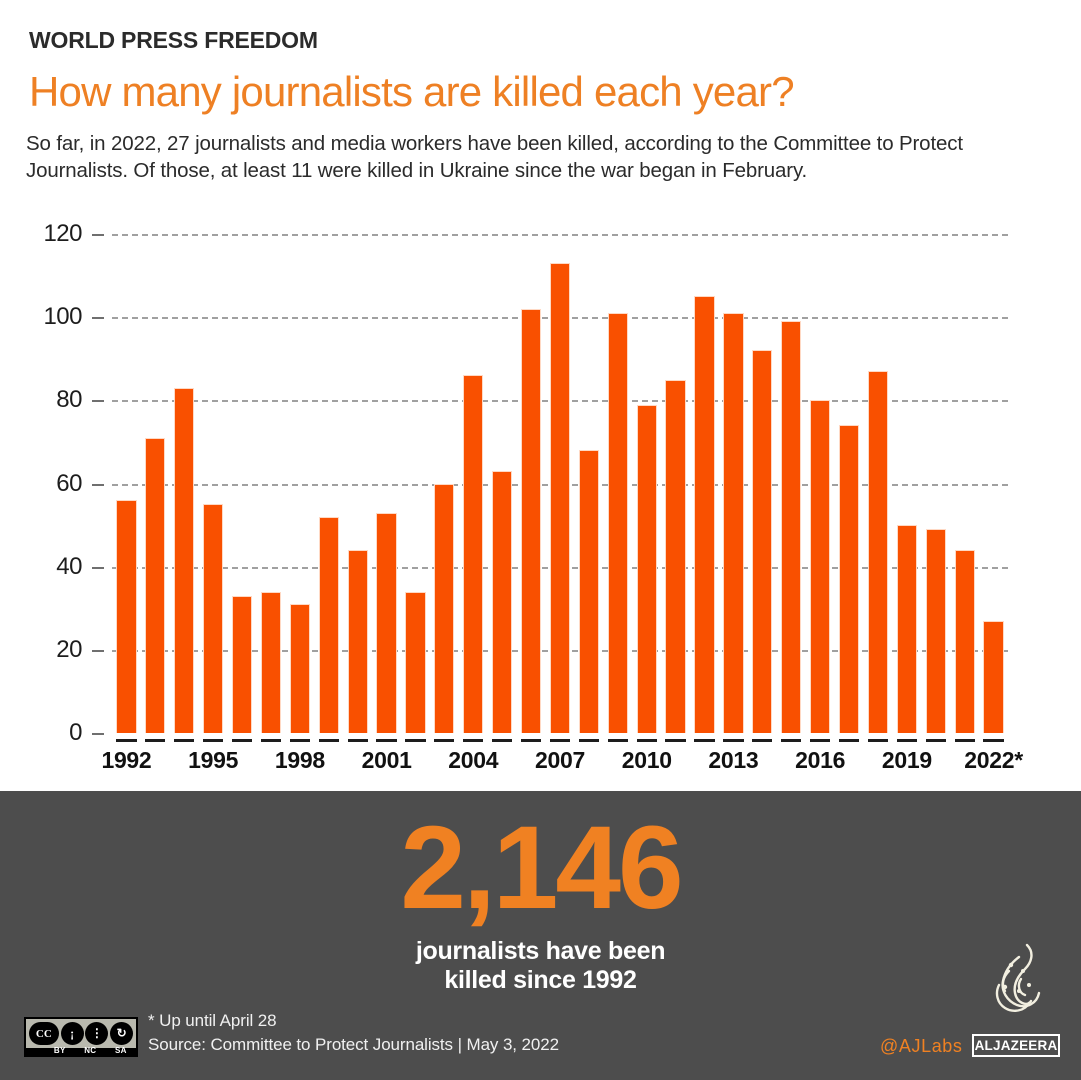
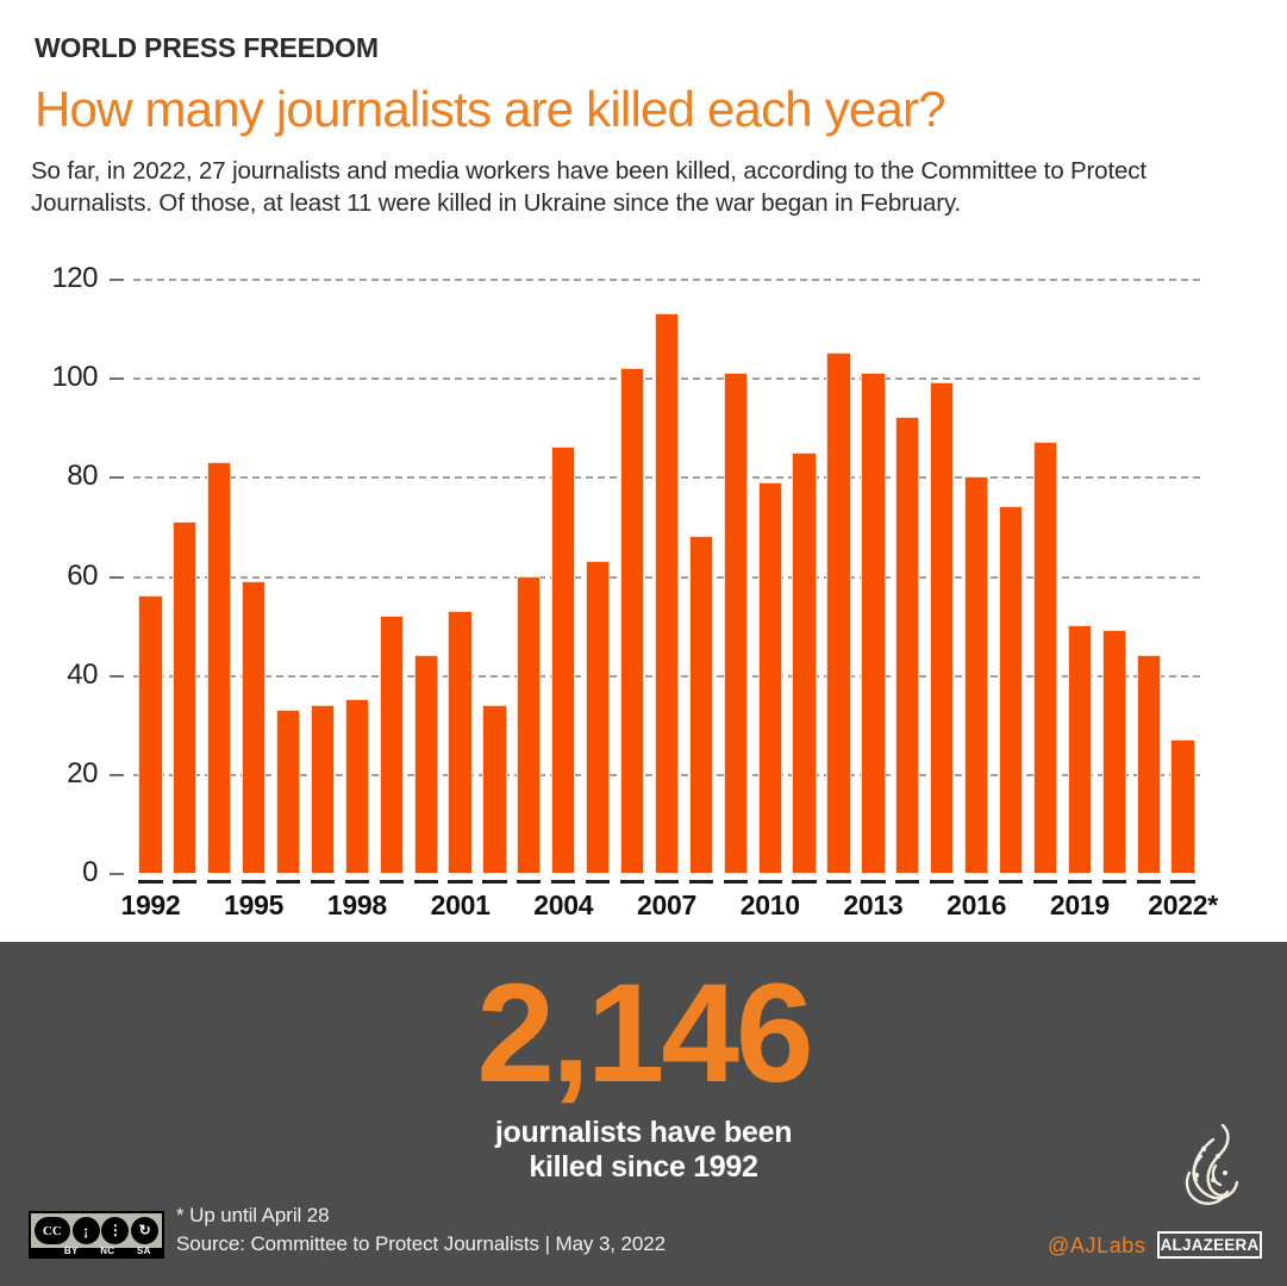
1995: 55 -> 59
1998: 31 -> 35
